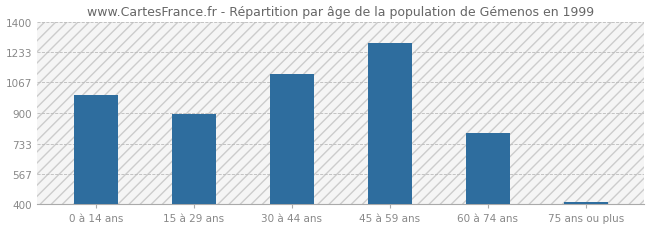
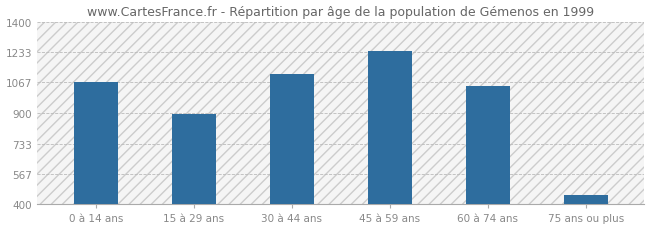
0 à 14 ans: 1000 -> 1070
45 à 59 ans: 1280 -> 1240
60 à 74 ans: 790 -> 1050
75 ans ou plus: 410 -> 450
